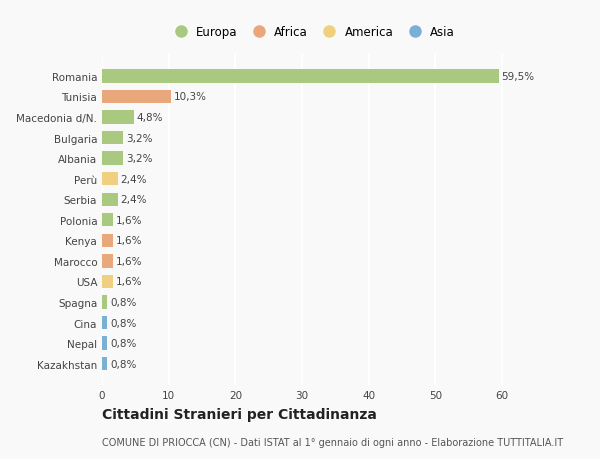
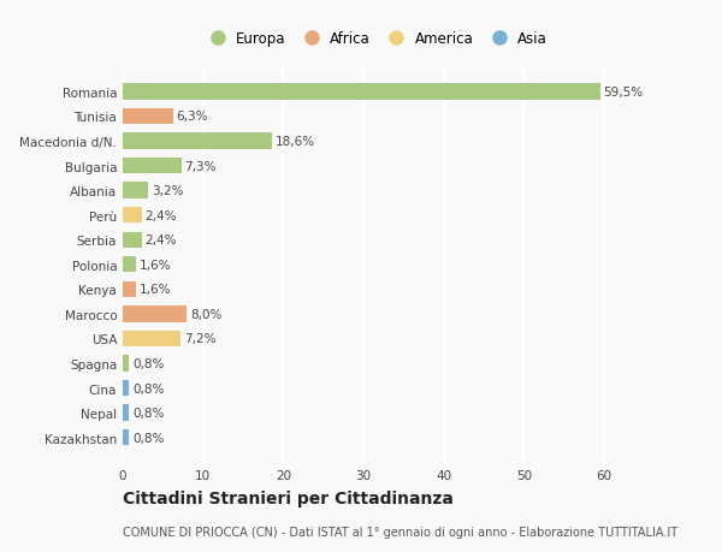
Tunisia: 10,3% -> 6,3%
Macedonia d/N.: 4,8% -> 18,6%
Bulgaria: 3,2% -> 7,3%
Marocco: 1,6% -> 8,0%
USA: 1,6% -> 7,2%
